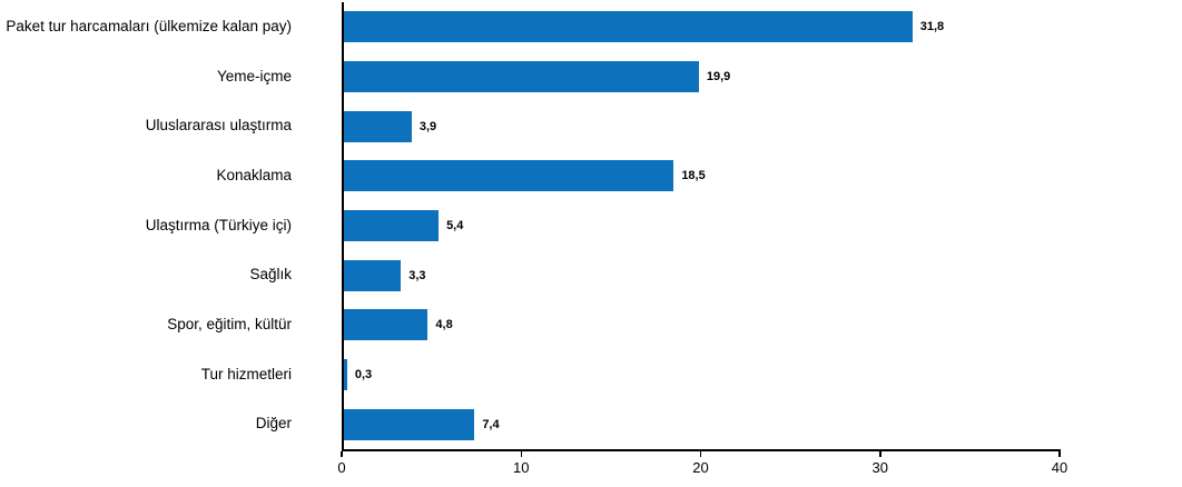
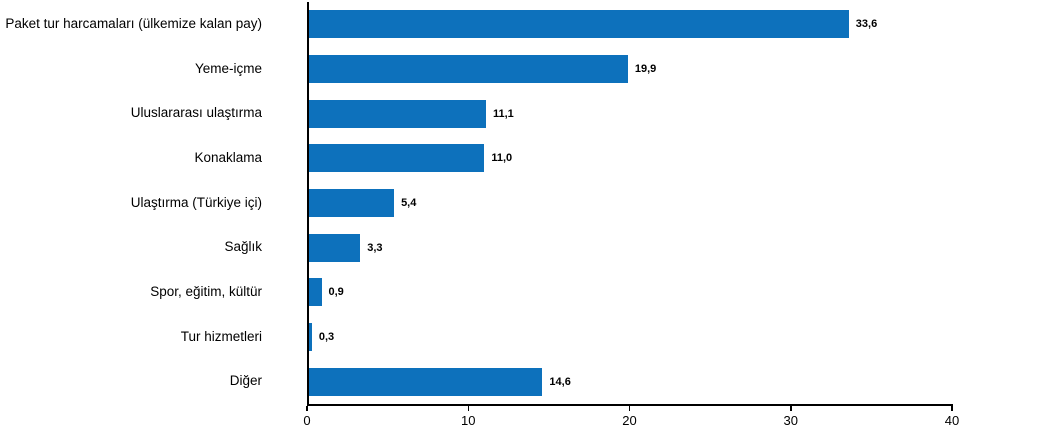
Paket tur harcamaları (ülkemize kalan pay): 31,8 -> 33,6
Uluslararası ulaştırma: 3,9 -> 11,1
Konaklama: 18,5 -> 11,0
Spor, eğitim, kültür: 4,8 -> 0,9
Diğer: 7,4 -> 14,6
